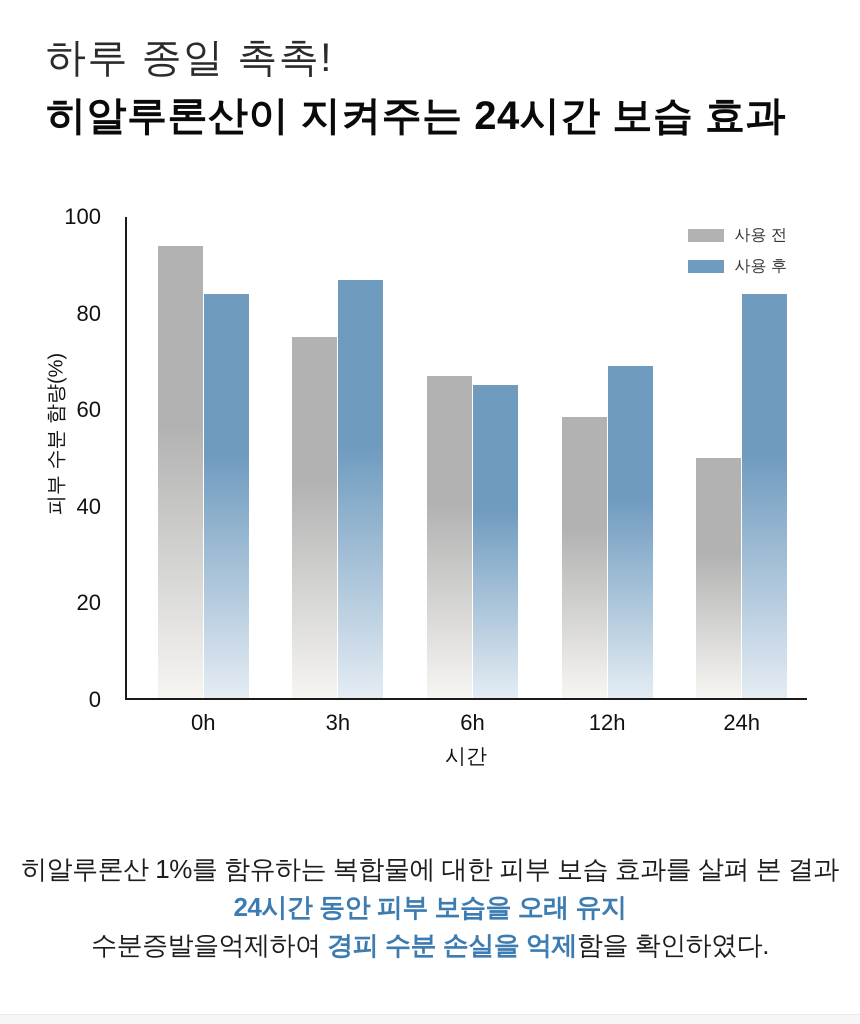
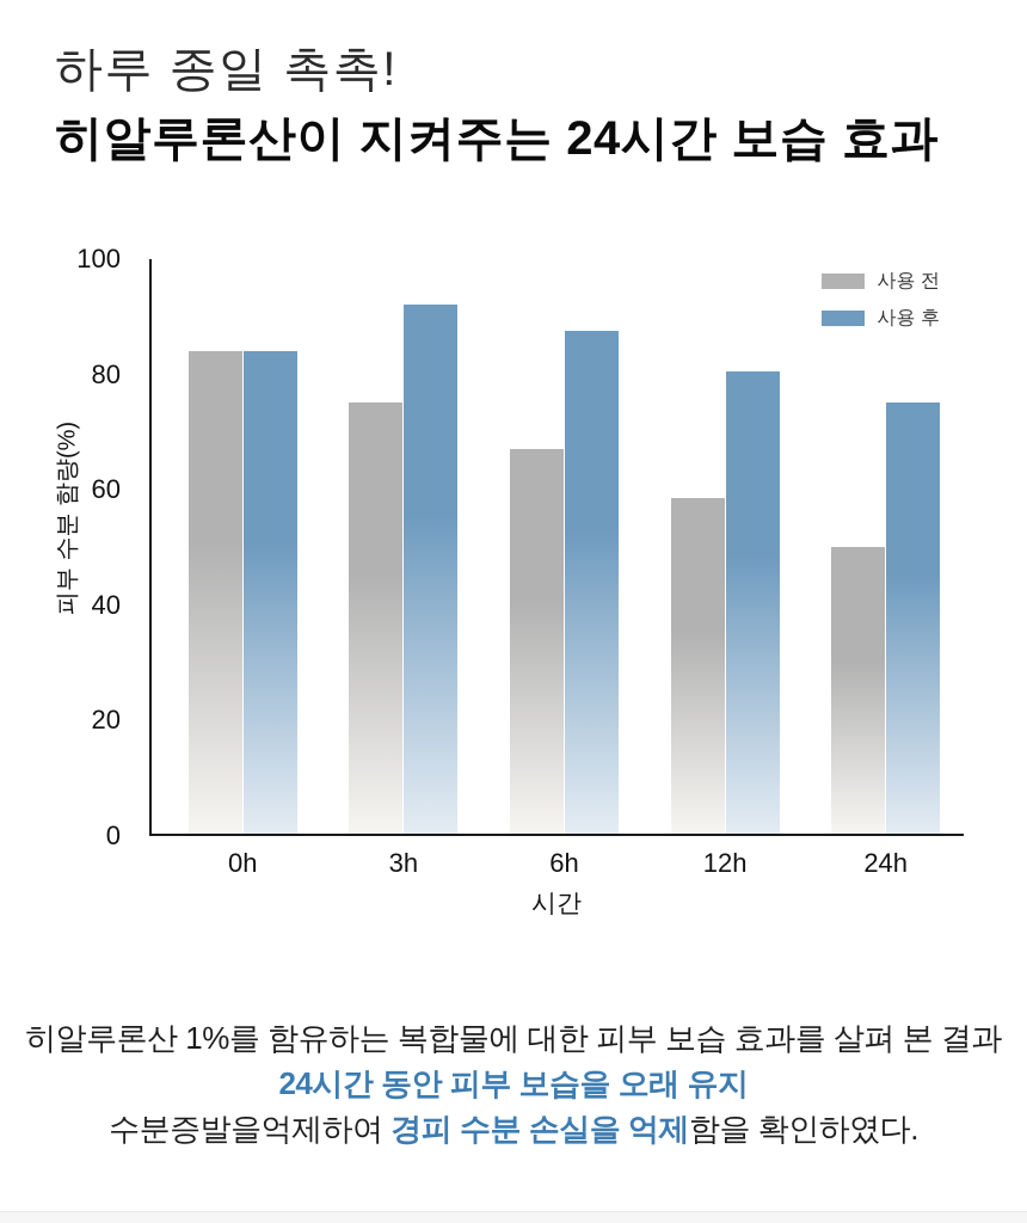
사용 전/0h: 94 -> 84
사용 후/3h: 87 -> 92
사용 후/6h: 65 -> 88
사용 후/12h: 69 -> 80
사용 후/24h: 84 -> 75
